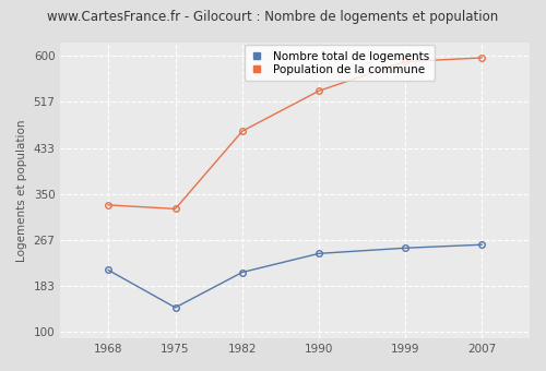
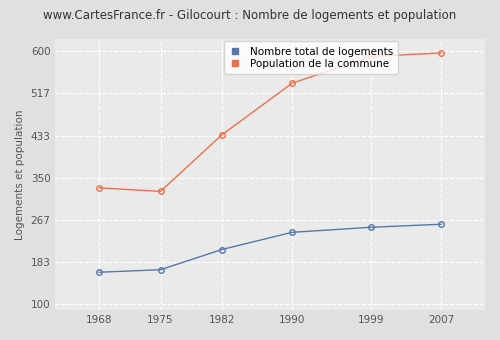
Nombre total de logements/1968: 212 -> 163
Nombre total de logements/1975: 144 -> 168
Population de la commune/1982: 464 -> 435
